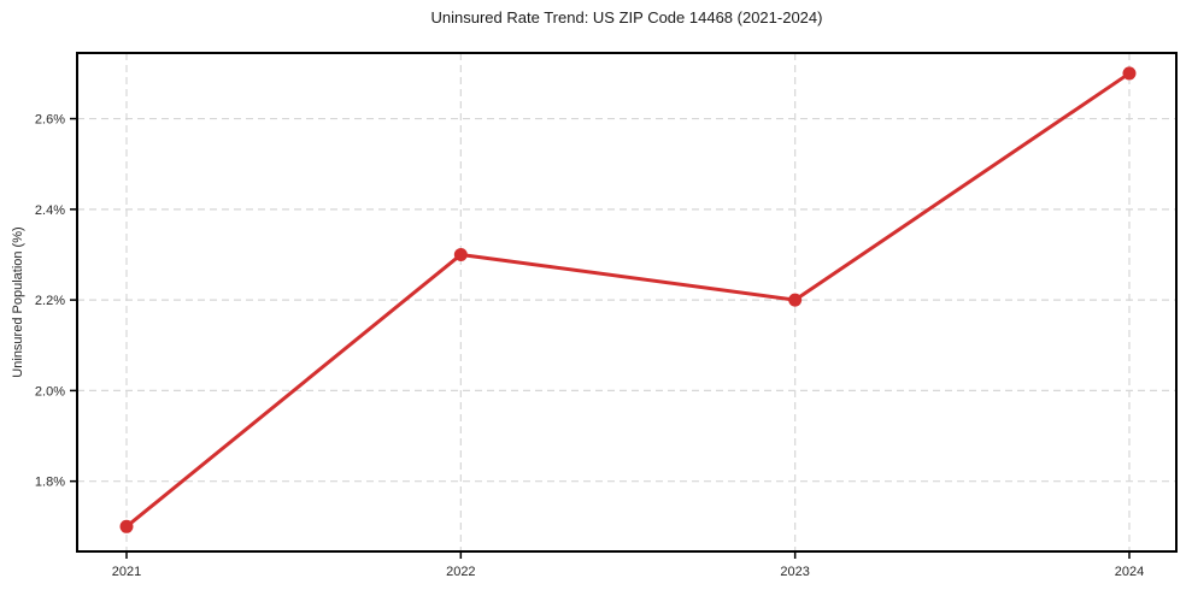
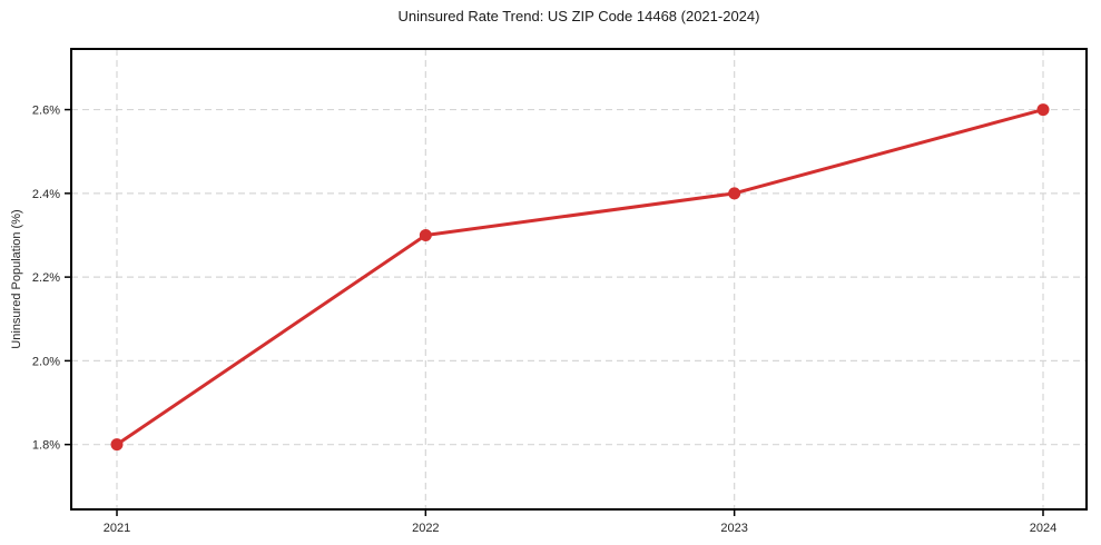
2021: 1.7% -> 1.8%
2023: 2.2% -> 2.4%
2024: 2.7% -> 2.6%
